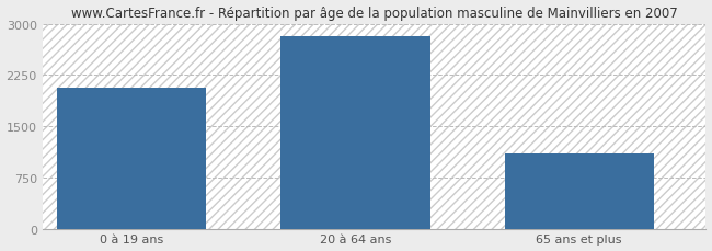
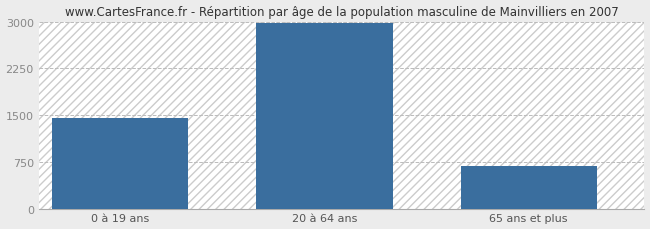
0 à 19 ans: 2060 -> 1450
20 à 64 ans: 2820 -> 2970
65 ans et plus: 1100 -> 680
